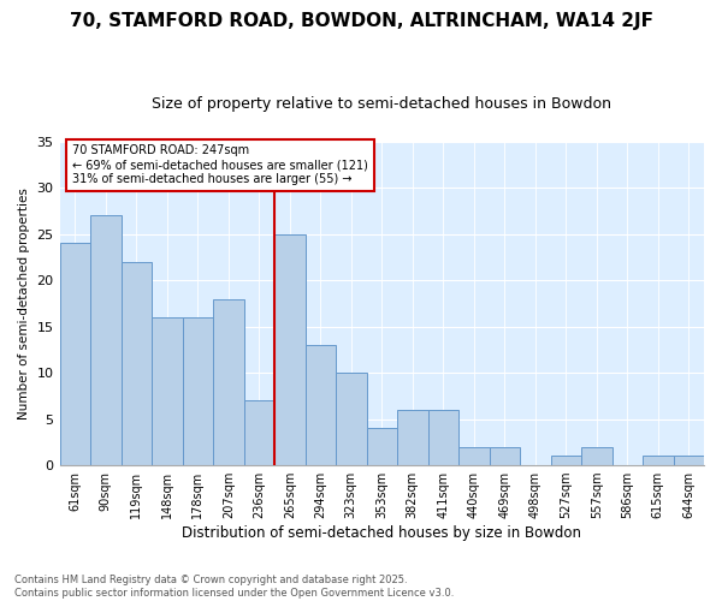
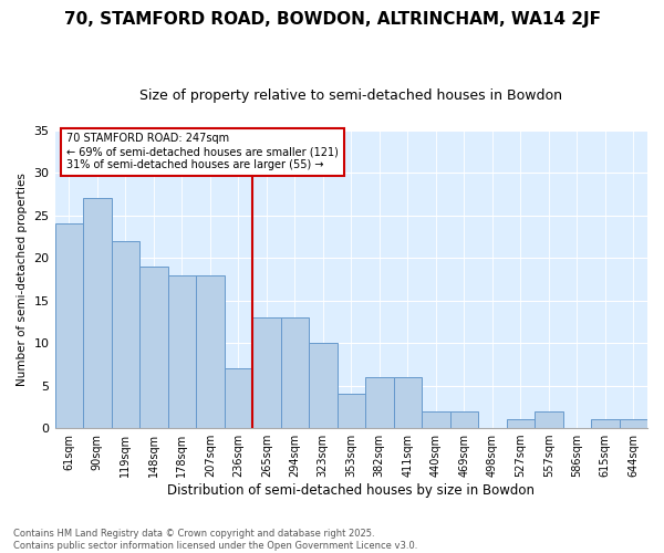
148sqm: 16 -> 19
178sqm: 16 -> 18
265sqm: 25 -> 13
